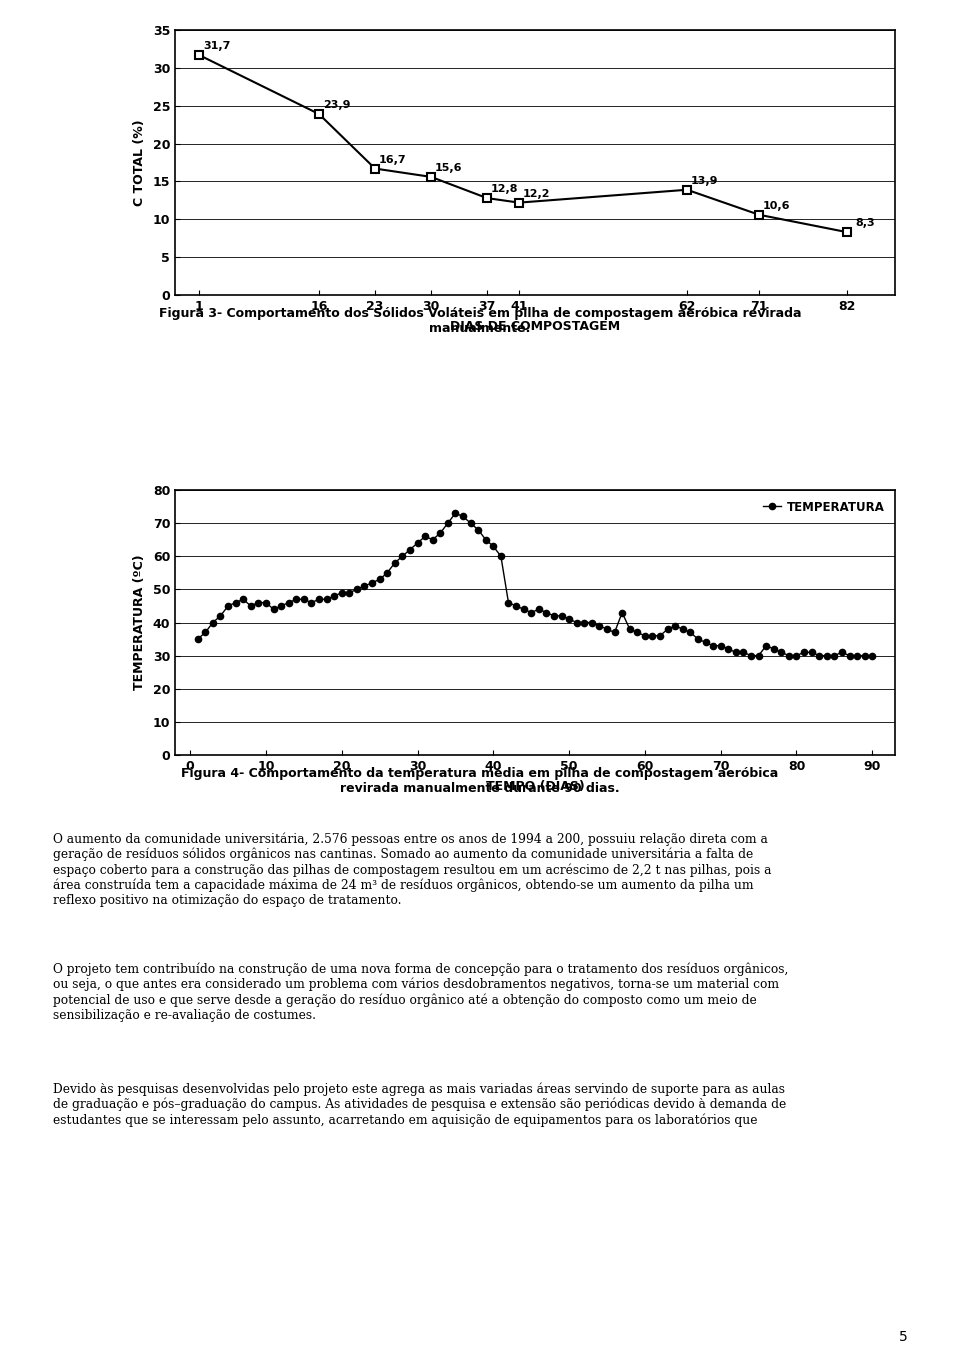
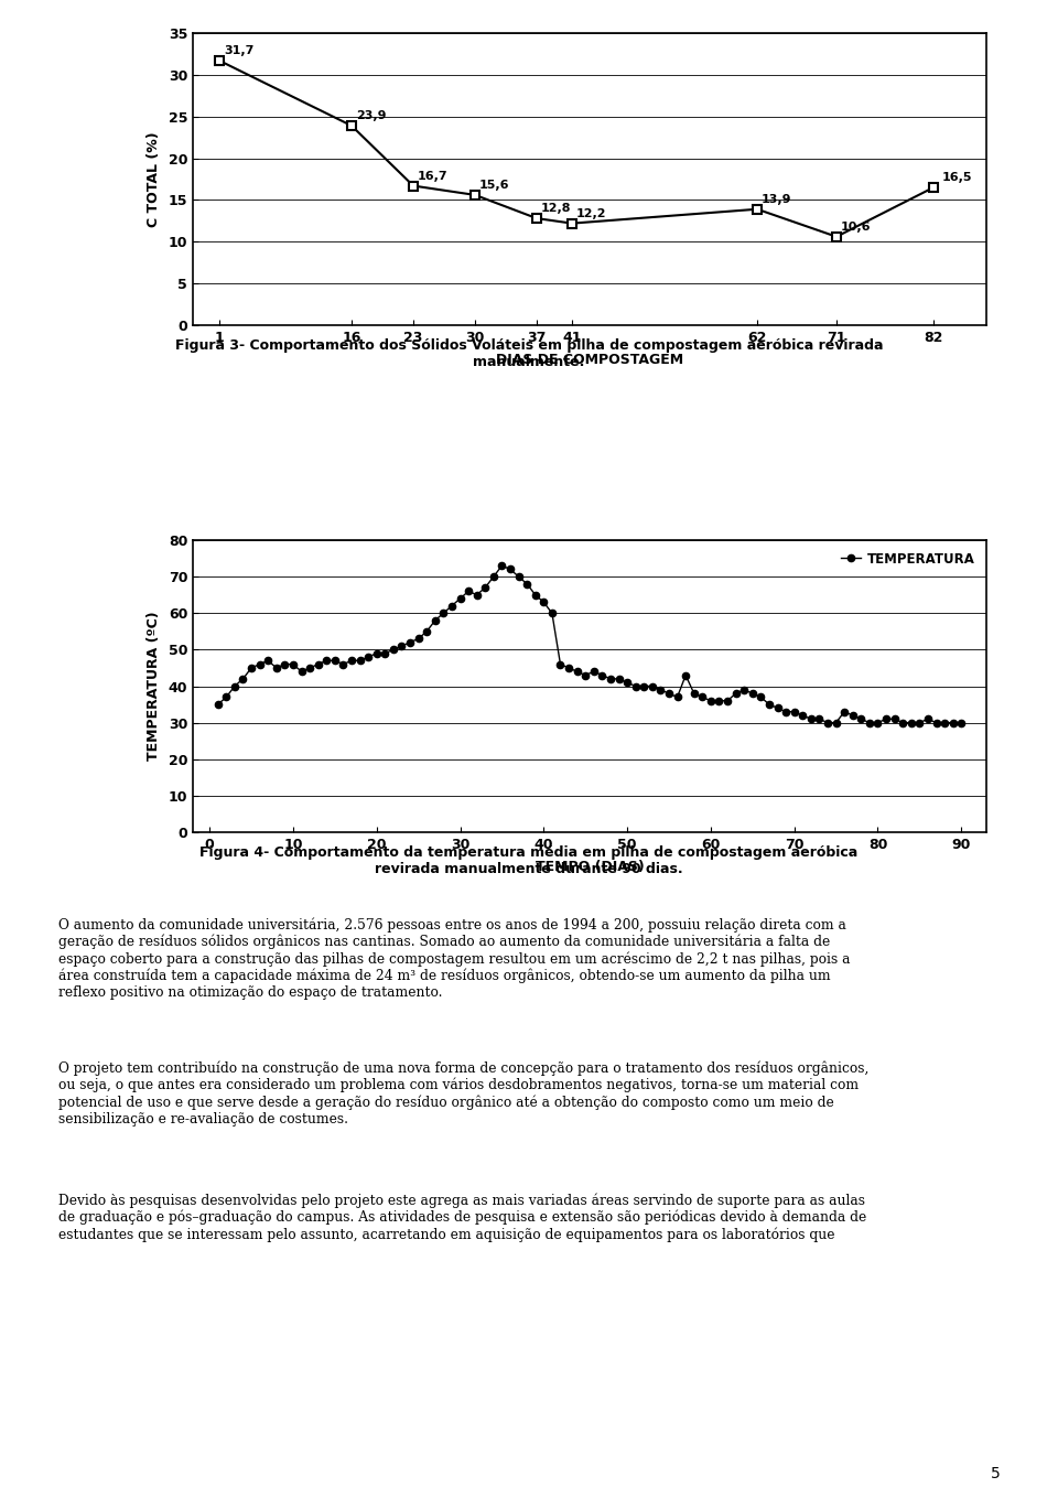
82: 8,3 -> 16,5
